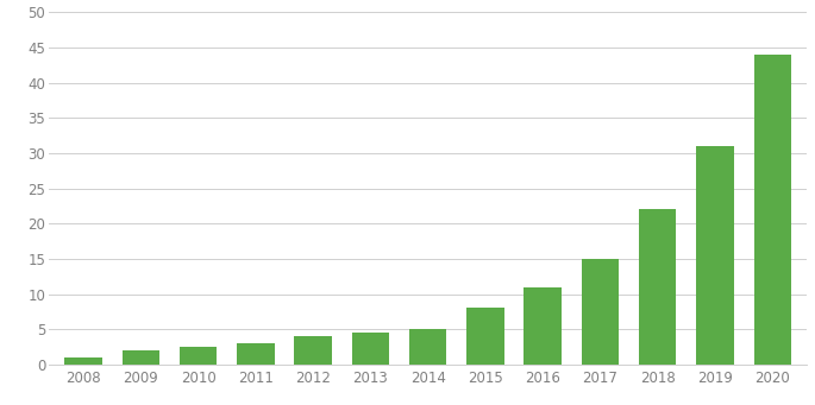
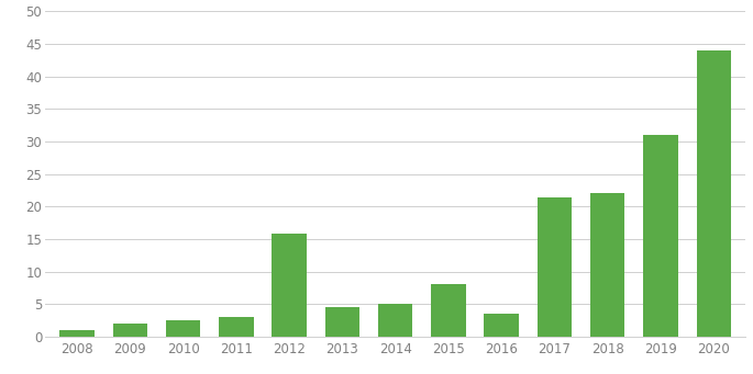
2012: 4.0 -> 15.8
2016: 11.0 -> 3.6
2017: 15.0 -> 21.4
